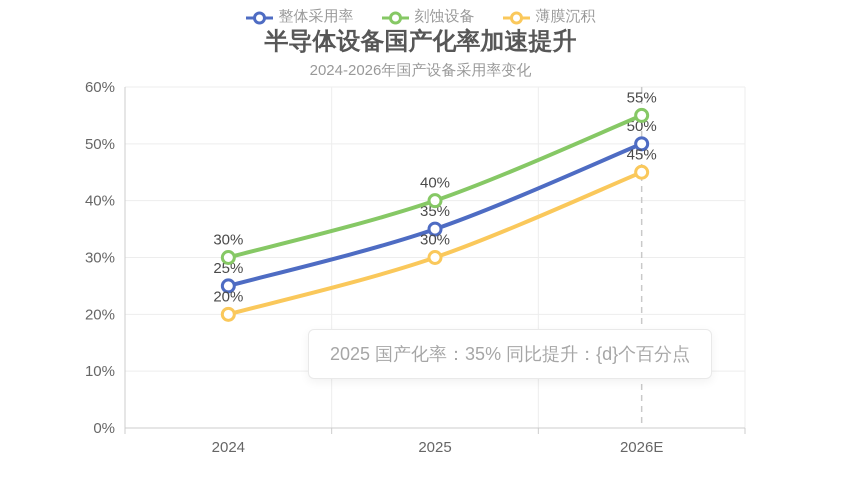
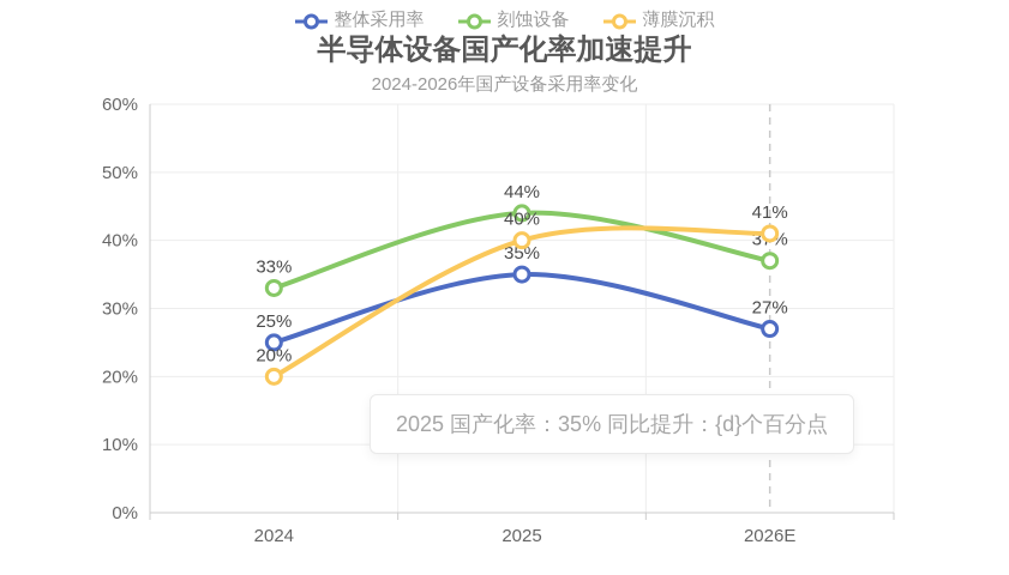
刻蚀设备/2024: 30% -> 33%
刻蚀设备/2025: 40% -> 44%
薄膜沉积/2025: 30% -> 40%
整体采用率/2026E: 50% -> 27%
刻蚀设备/2026E: 55% -> 37%
薄膜沉积/2026E: 45% -> 41%
